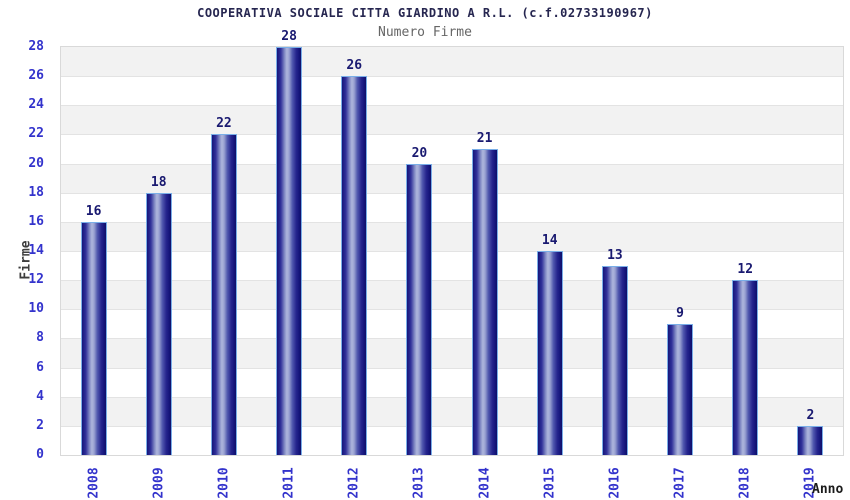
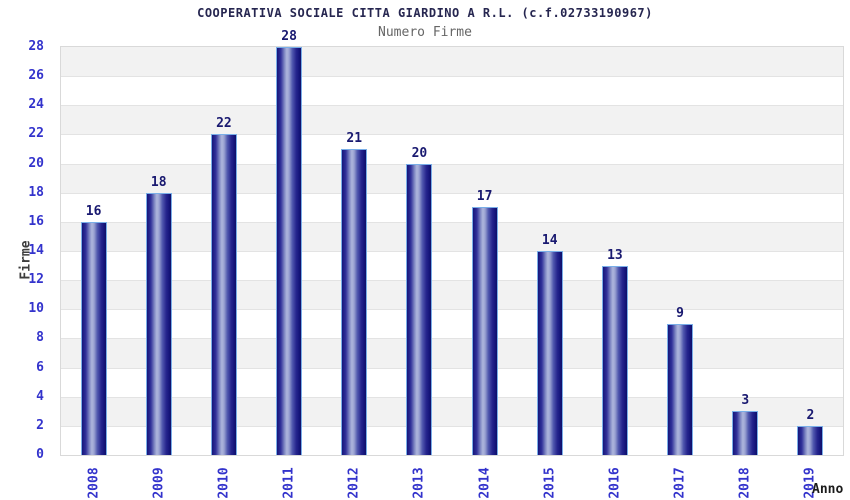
2012: 26 -> 21
2014: 21 -> 17
2018: 12 -> 3
